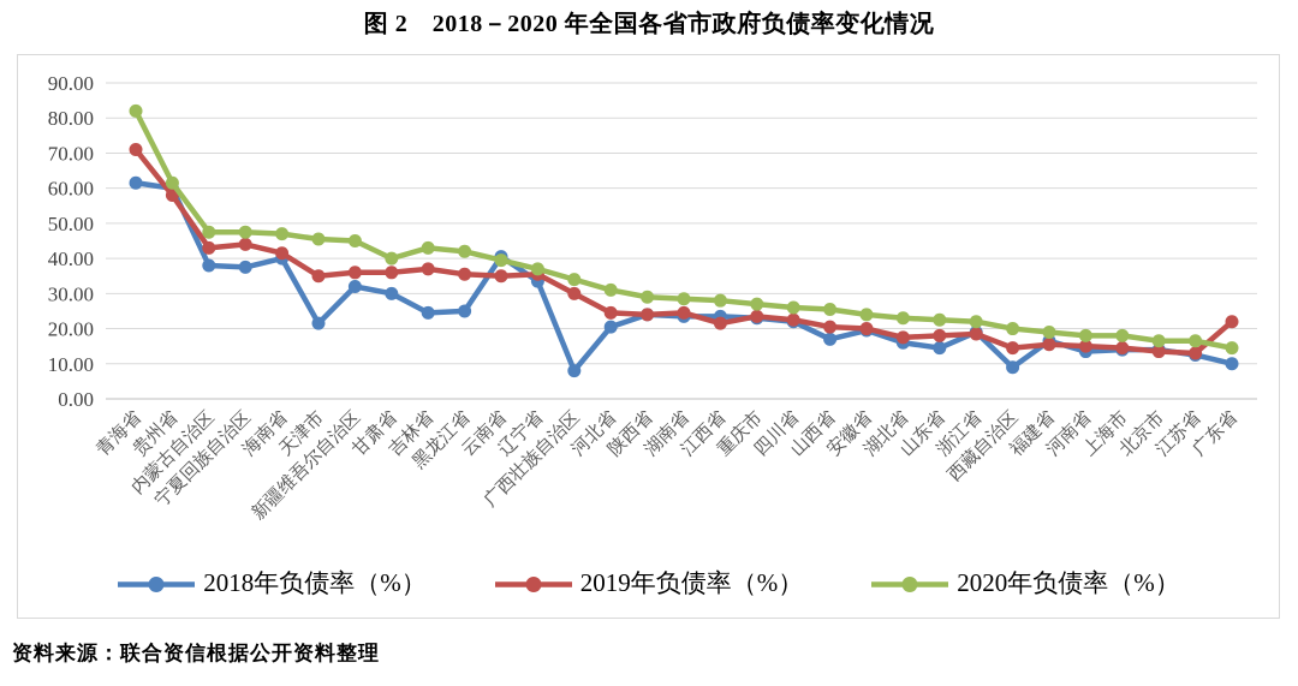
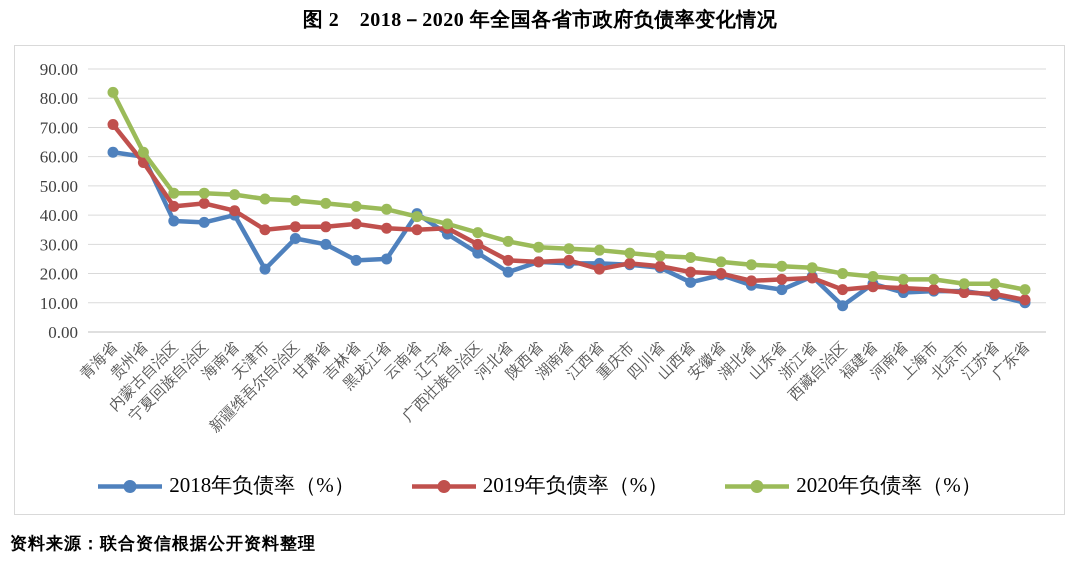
2020年负债率（%）/甘肃省: 40 -> 44
2018年负债率（%）/广西壮族自治区: 8 -> 27
2019年负债率（%）/广东省: 22 -> 11
